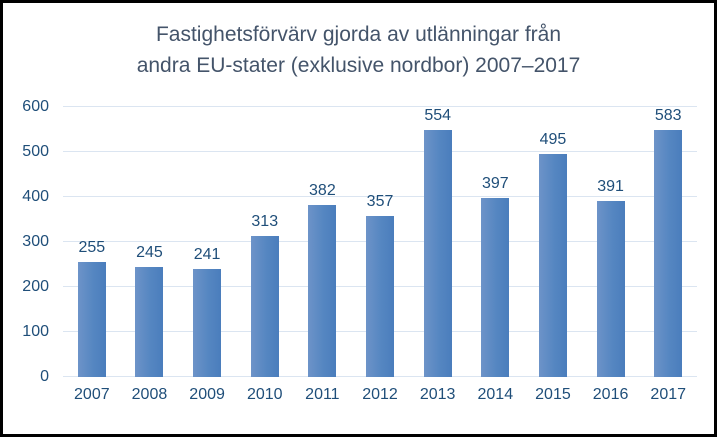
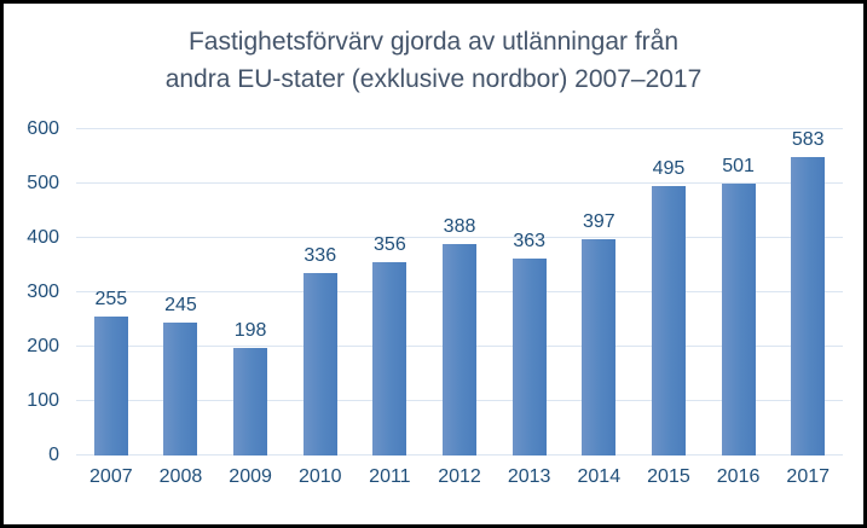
2009: 241 -> 198
2010: 313 -> 336
2011: 382 -> 356
2012: 357 -> 388
2013: 554 -> 363
2016: 391 -> 501
